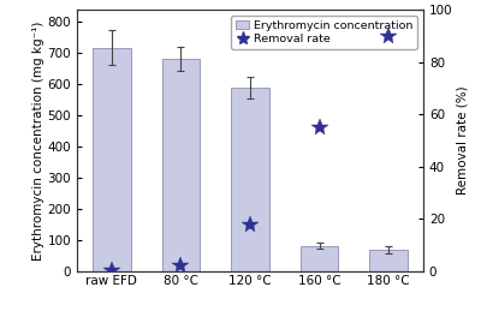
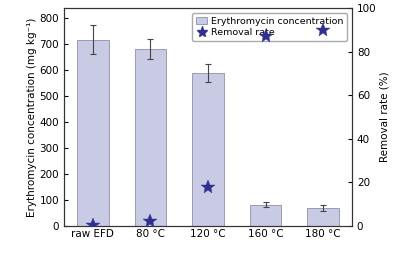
Removal rate/160 °C: 55.0 -> 87.0
